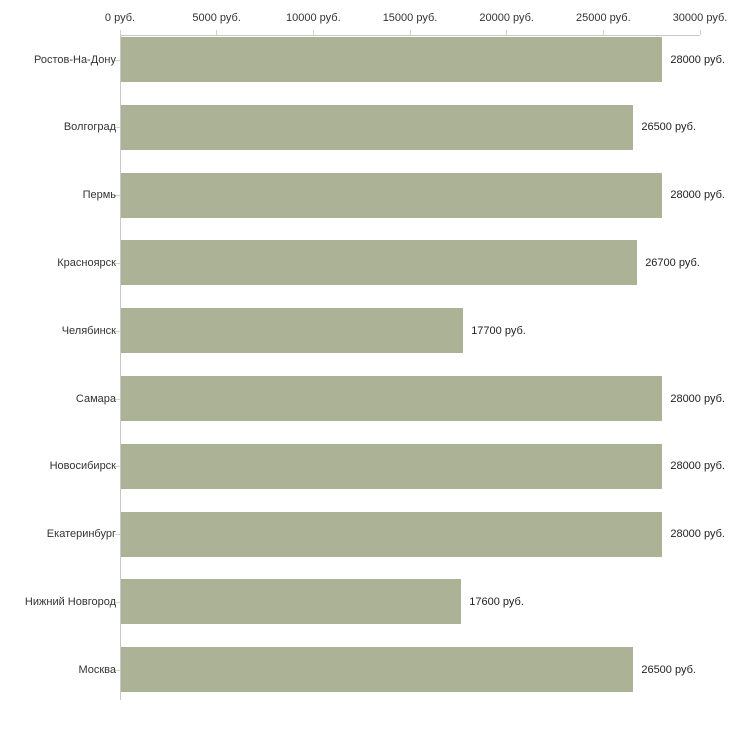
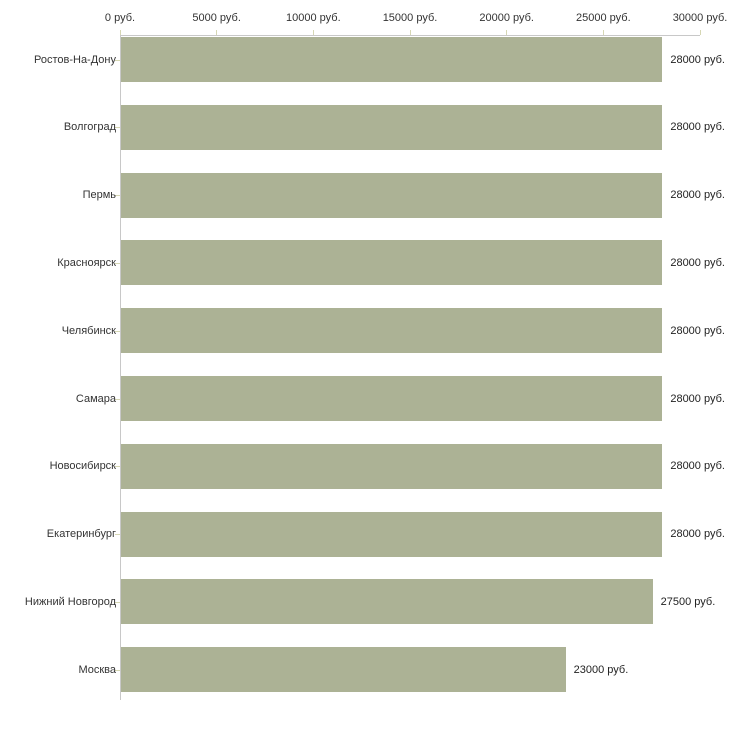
Волгоград: 26500 -> 28000
Красноярск: 26700 -> 28000
Челябинск: 17700 -> 28000
Нижний Новгород: 17600 -> 27500
Москва: 26500 -> 23000
